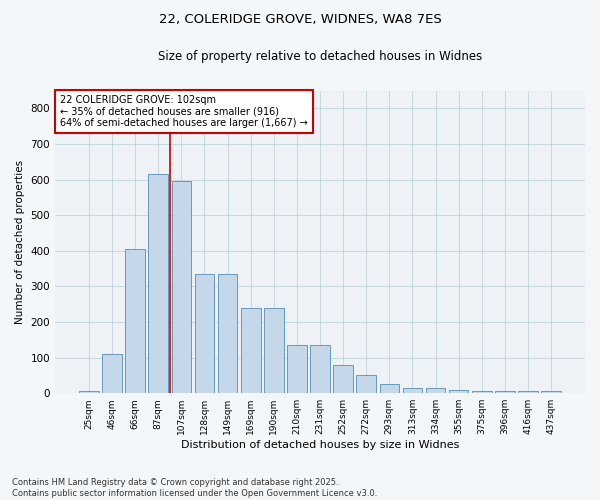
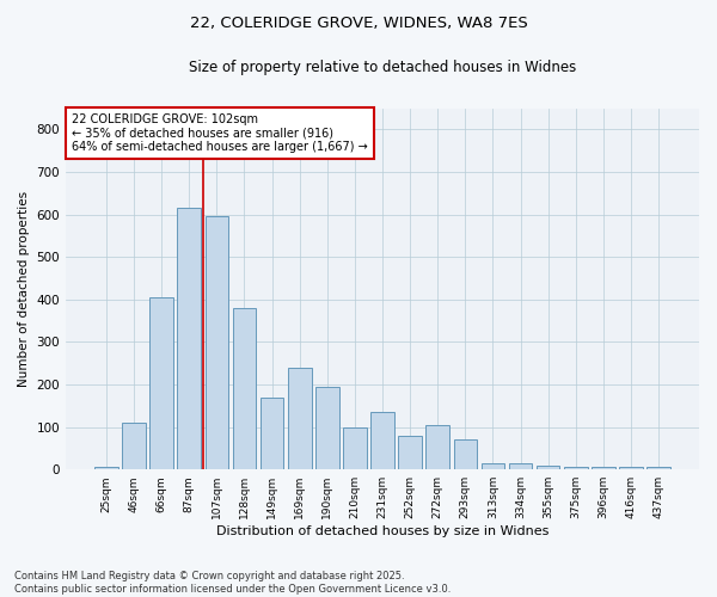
128sqm: 335 -> 380
149sqm: 335 -> 170
190sqm: 240 -> 195
210sqm: 135 -> 100
272sqm: 50 -> 105
293sqm: 25 -> 70
